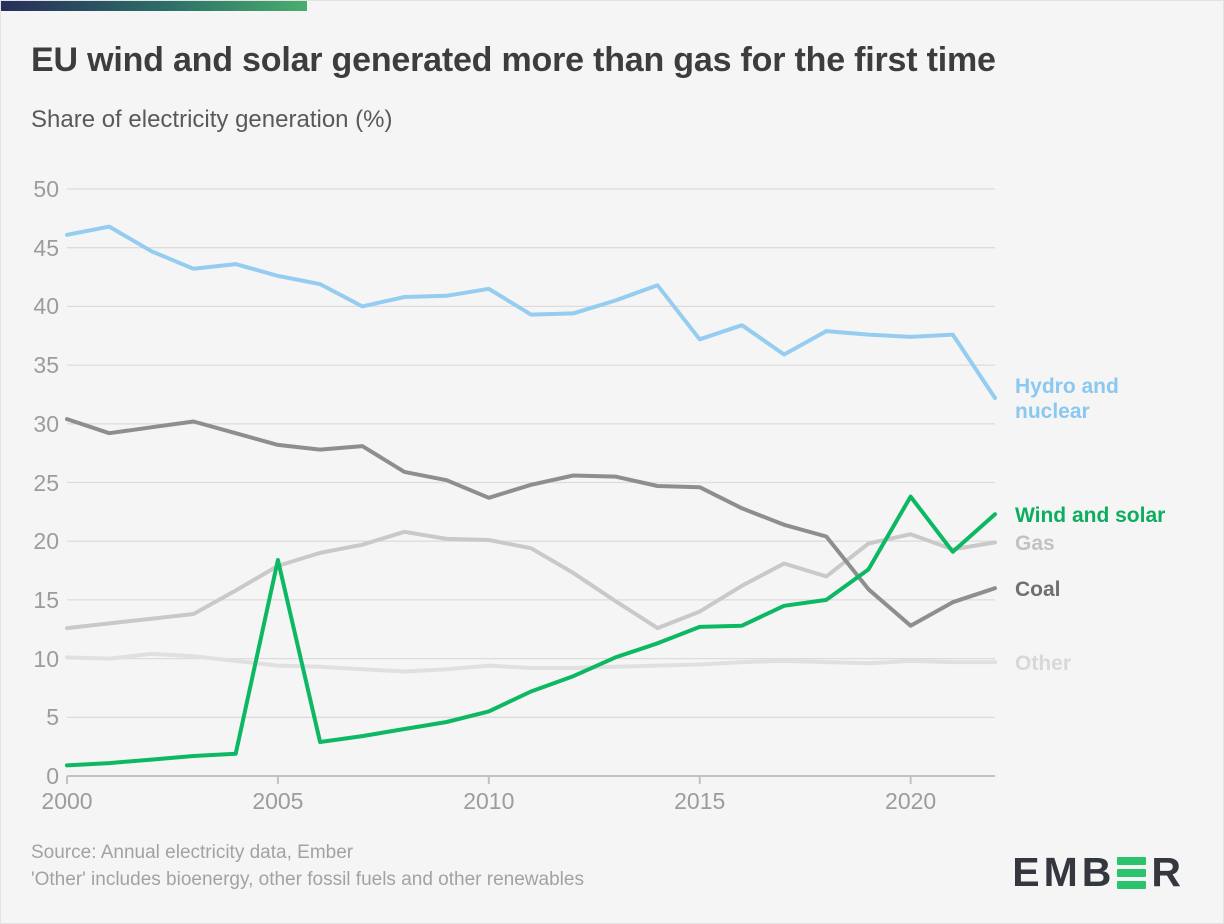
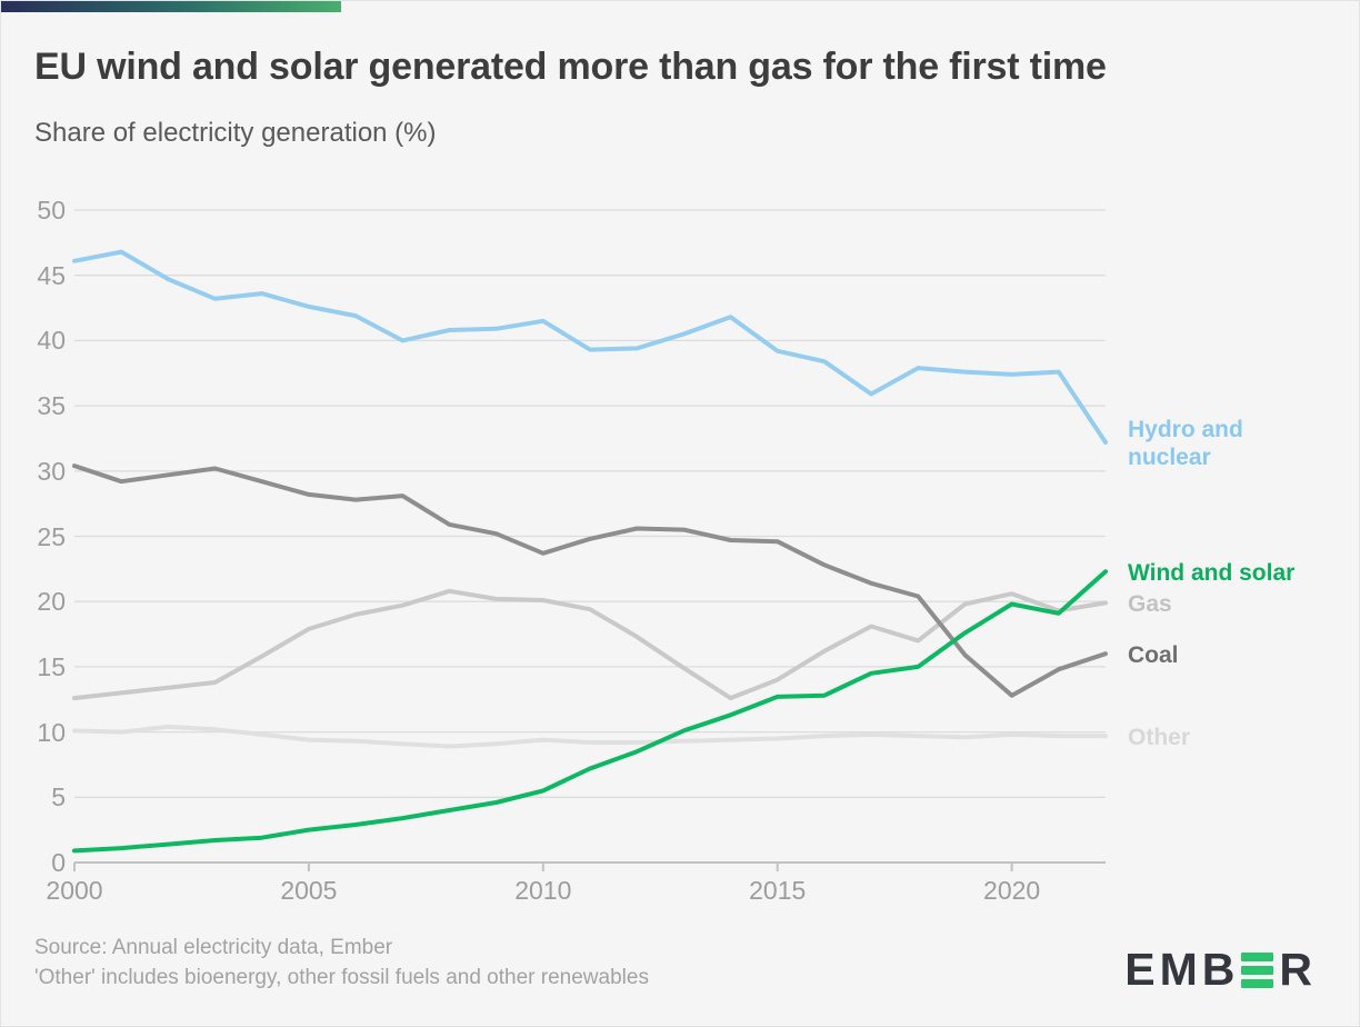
Wind and solar/2005: 18.4 -> 2.5
Hydro and nuclear/2015: 37.2 -> 39.2
Wind and solar/2020: 23.8 -> 19.8
